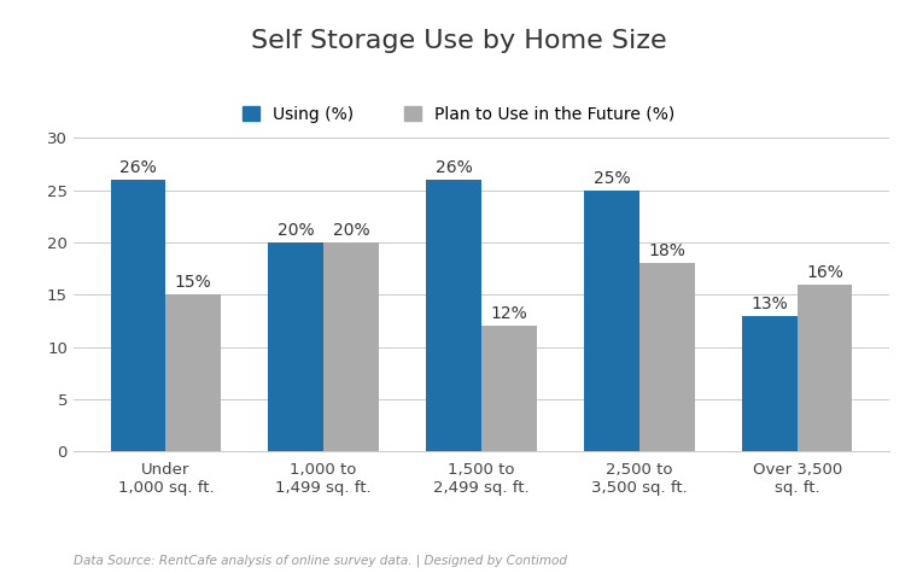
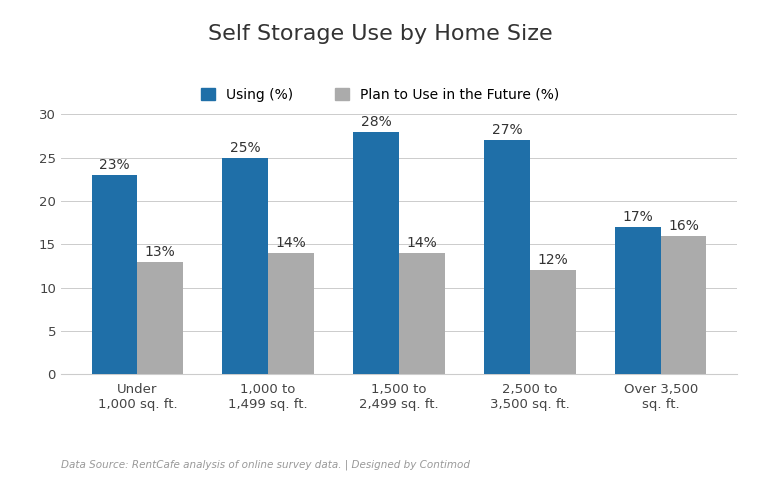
Using (%)/Under 1,000 sq. ft.: 26% -> 23%
Plan to Use in the Future (%)/Under 1,000 sq. ft.: 15% -> 13%
Using (%)/1,000 to 1,499 sq. ft.: 20% -> 25%
Plan to Use in the Future (%)/1,000 to 1,499 sq. ft.: 20% -> 14%
Using (%)/1,500 to 2,499 sq. ft.: 26% -> 28%
Plan to Use in the Future (%)/1,500 to 2,499 sq. ft.: 12% -> 14%
Using (%)/2,500 to 3,500 sq. ft.: 25% -> 27%
Plan to Use in the Future (%)/2,500 to 3,500 sq. ft.: 18% -> 12%
Using (%)/Over 3,500 sq. ft.: 13% -> 17%
